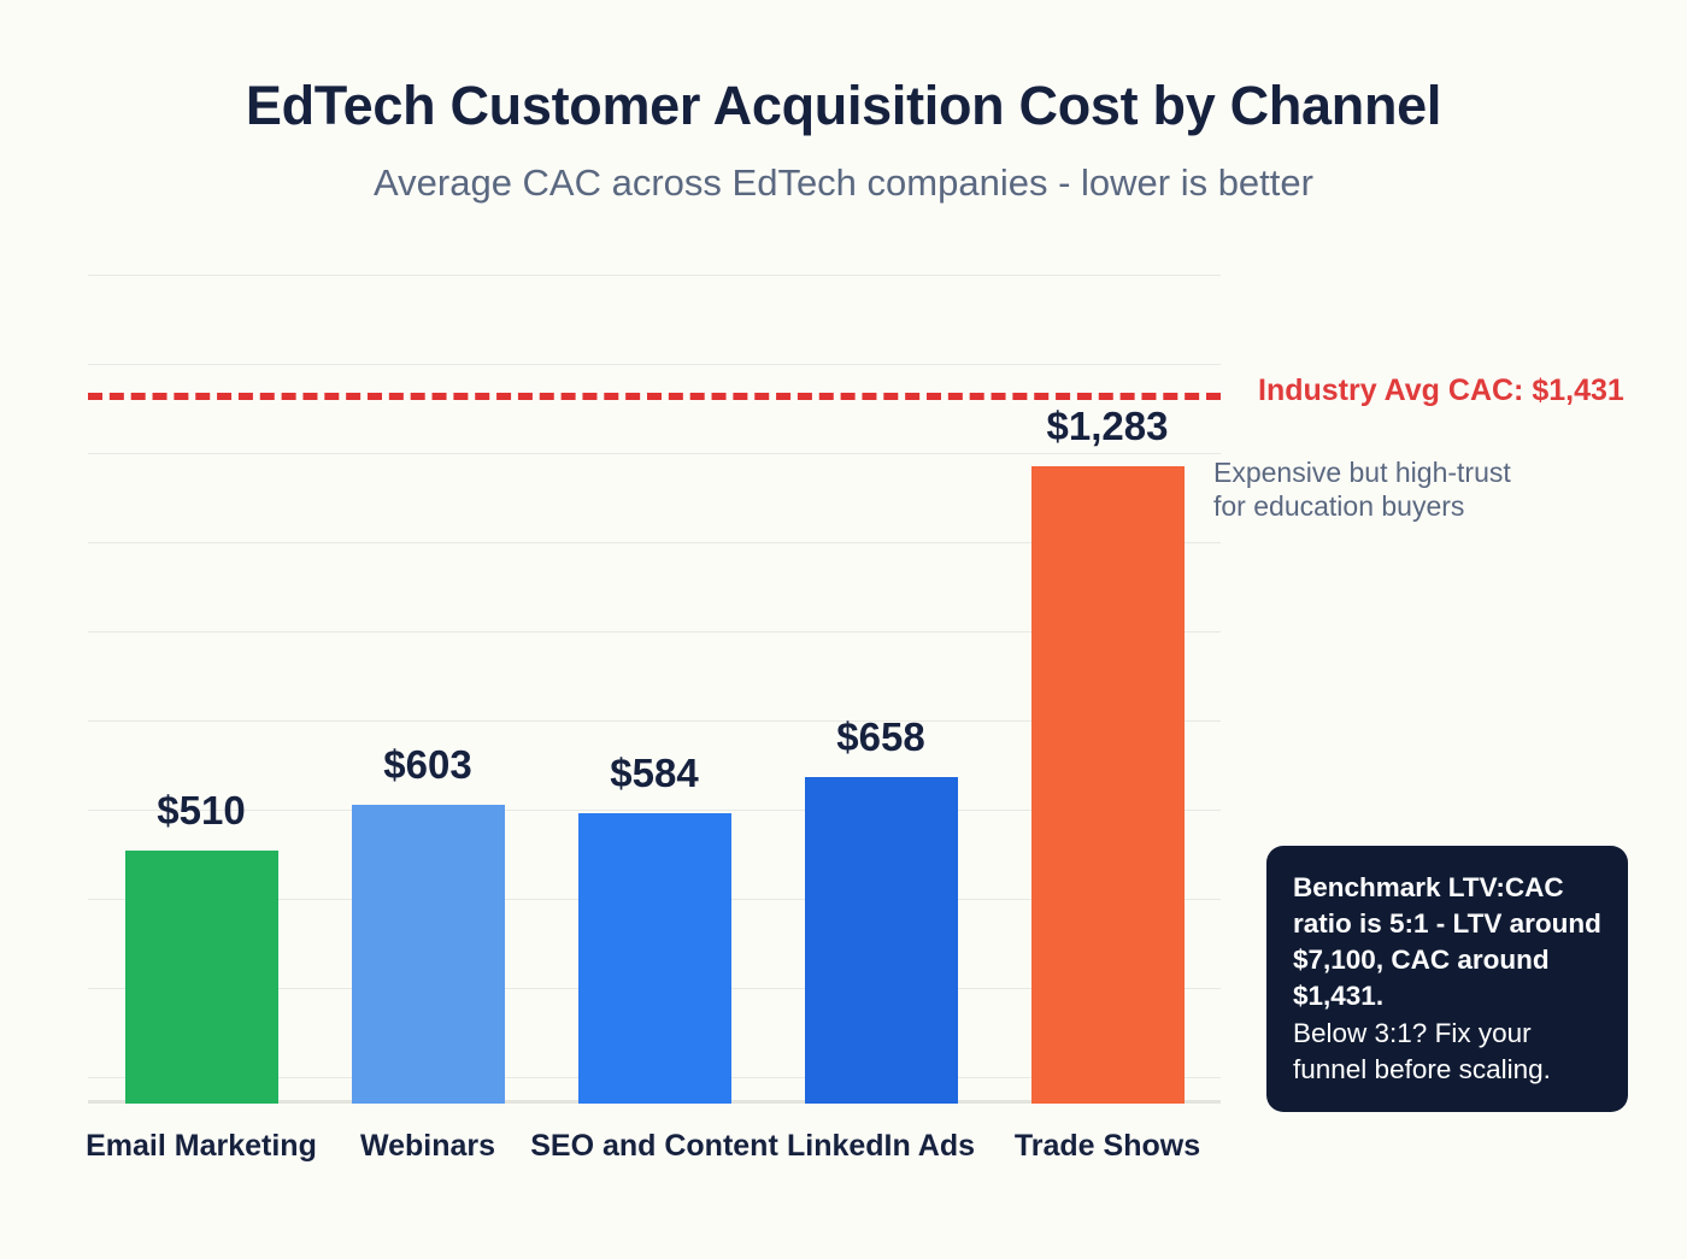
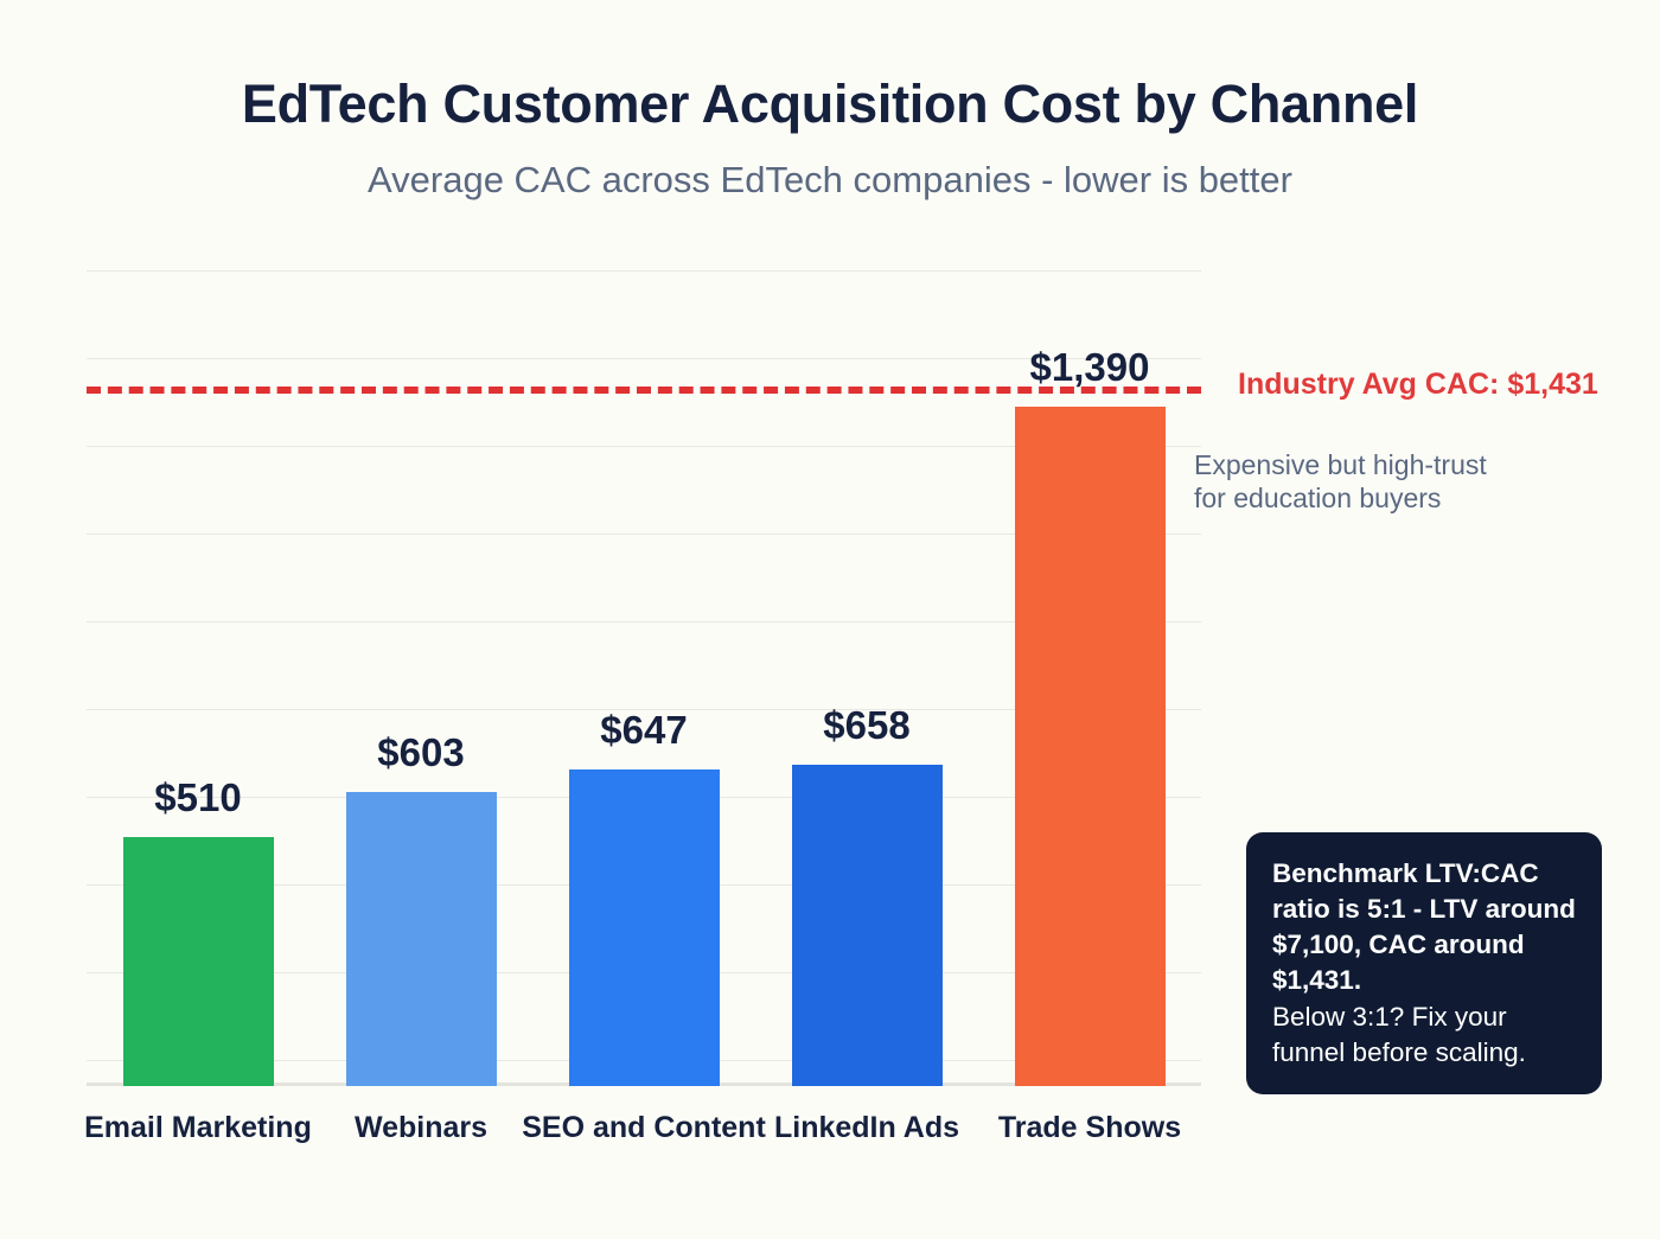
SEO and Content: $584 -> $647
Trade Shows: $1,283 -> $1,390
